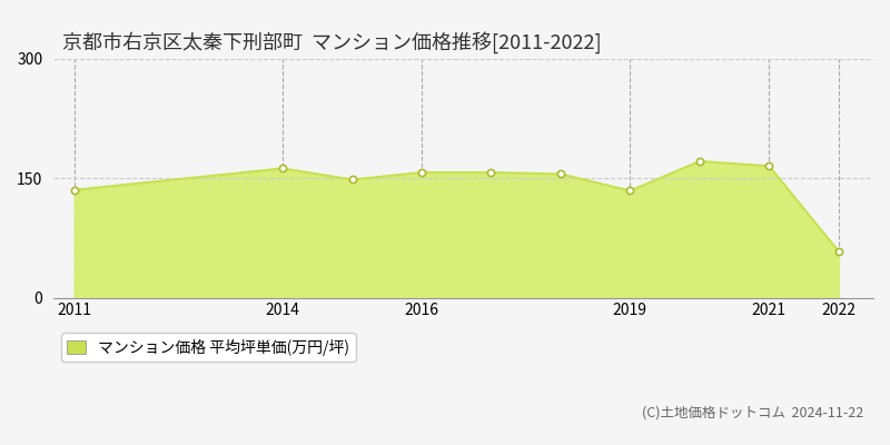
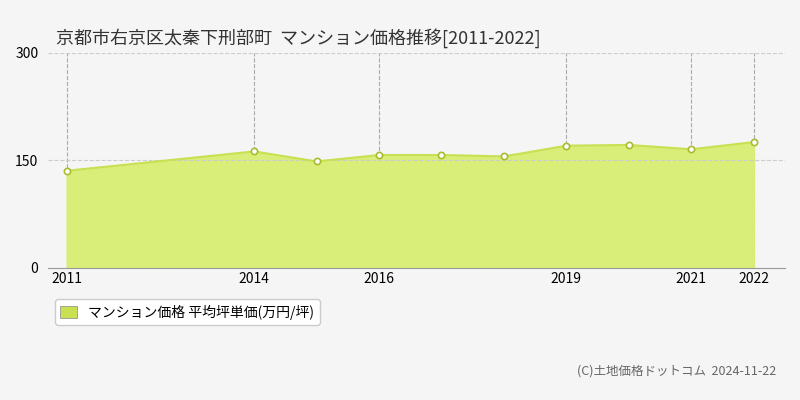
2019: 134 -> 170
2022: 58 -> 175
